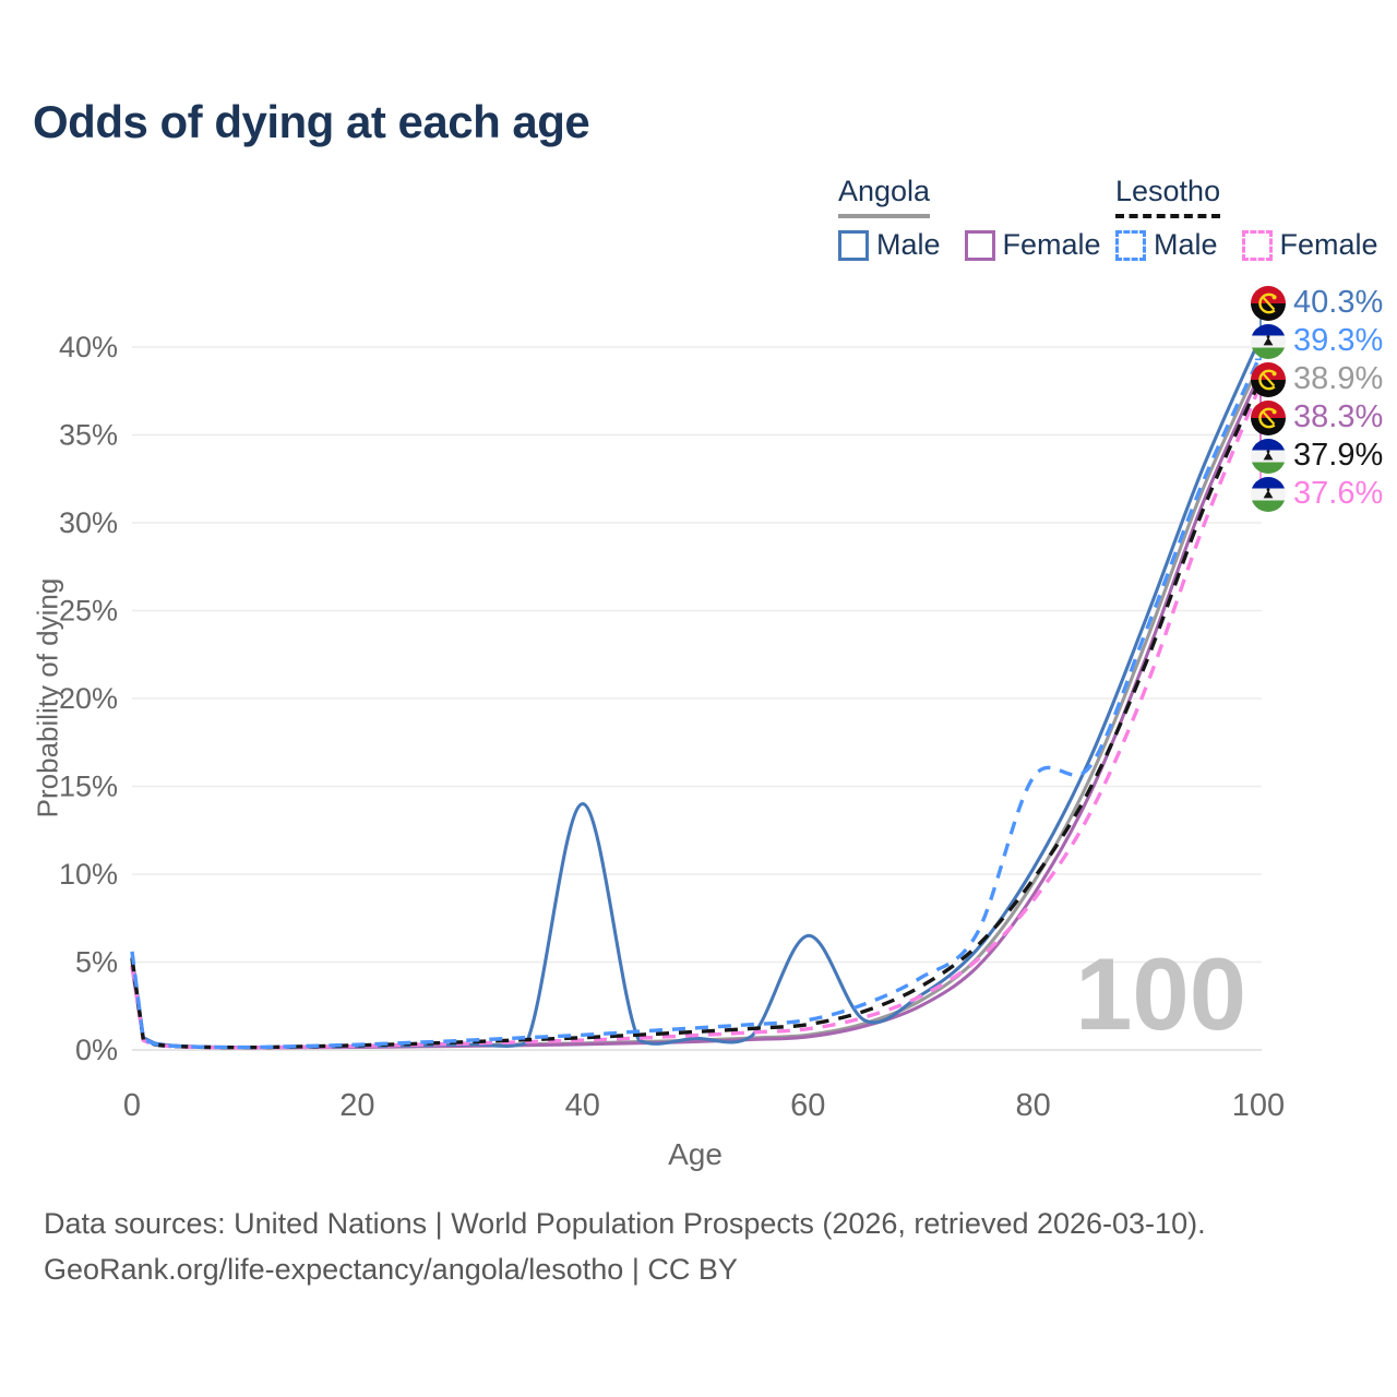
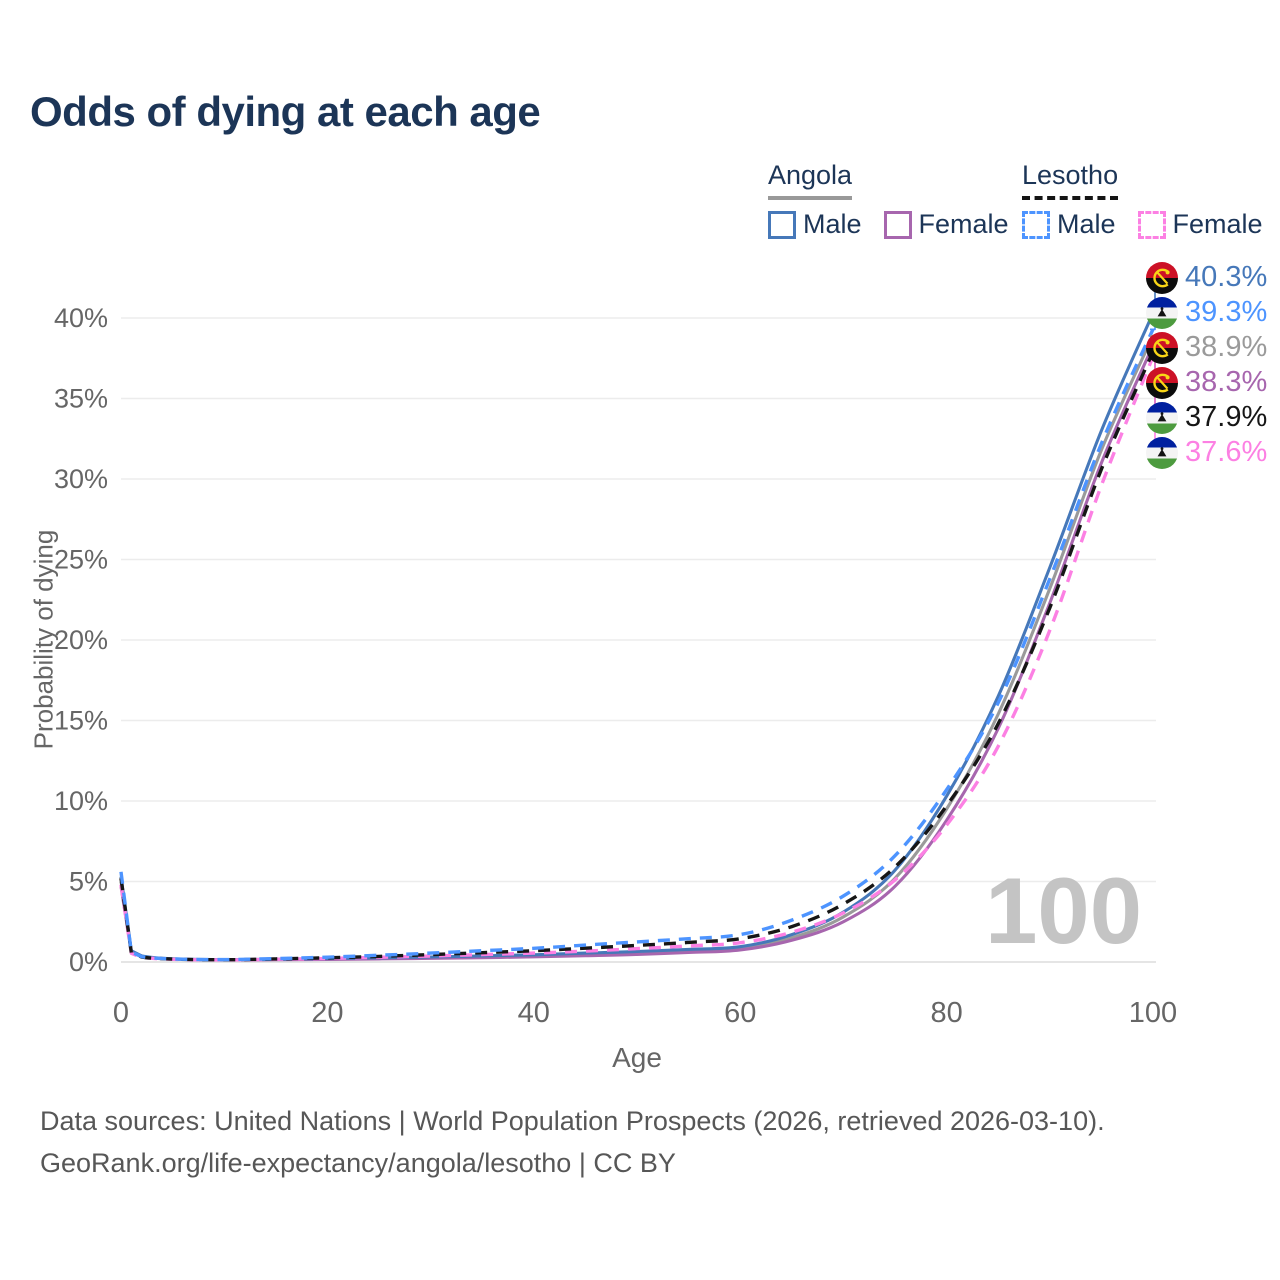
Angola Male/40: 14.0% -> 0.5%
Angola Male/60: 6.5% -> 0.9%
Lesotho Male/80: 15.5% -> 10.7%
